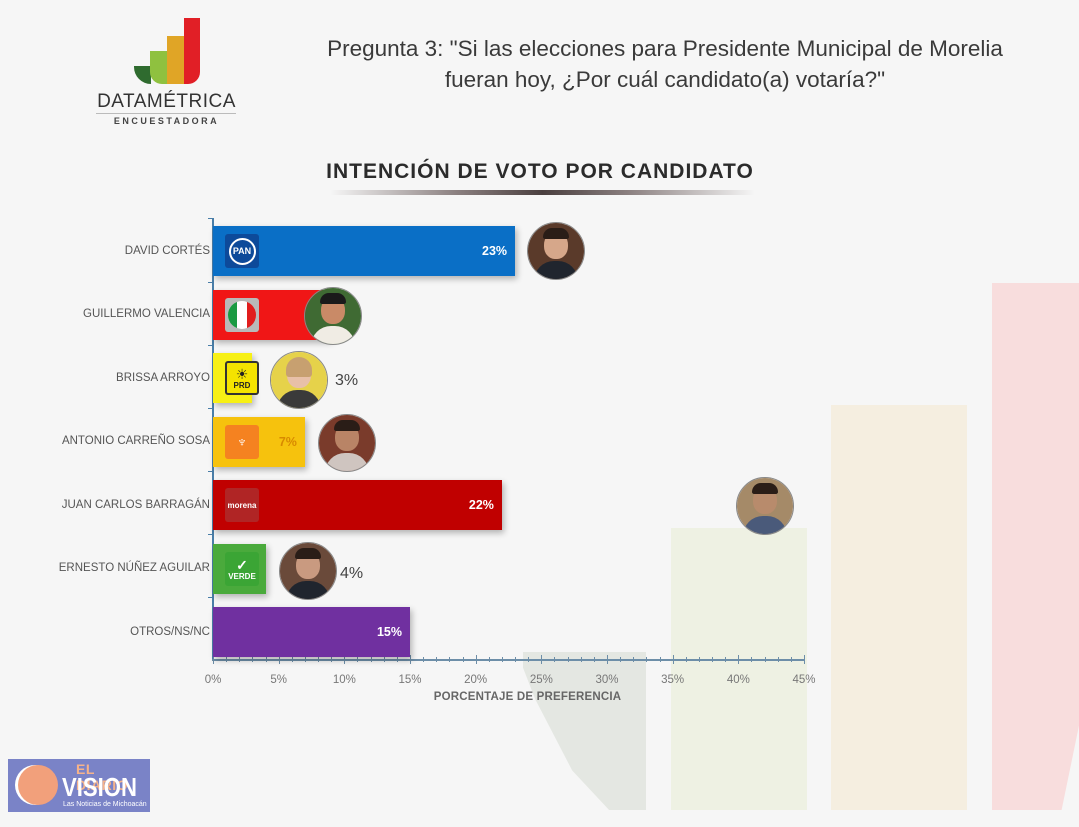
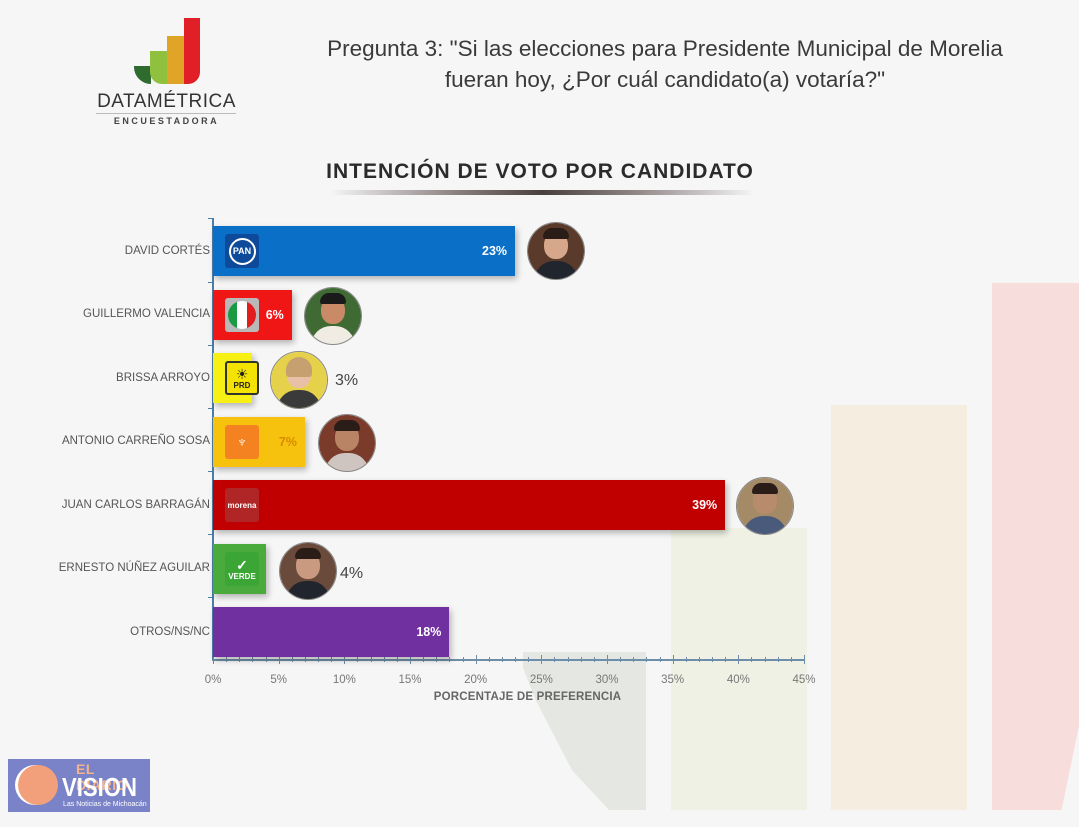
GUILLERMO VALENCIA: 9% -> 6%
JUAN CARLOS BARRAGÁN: 22% -> 39%
OTROS/NS/NC: 15% -> 18%
